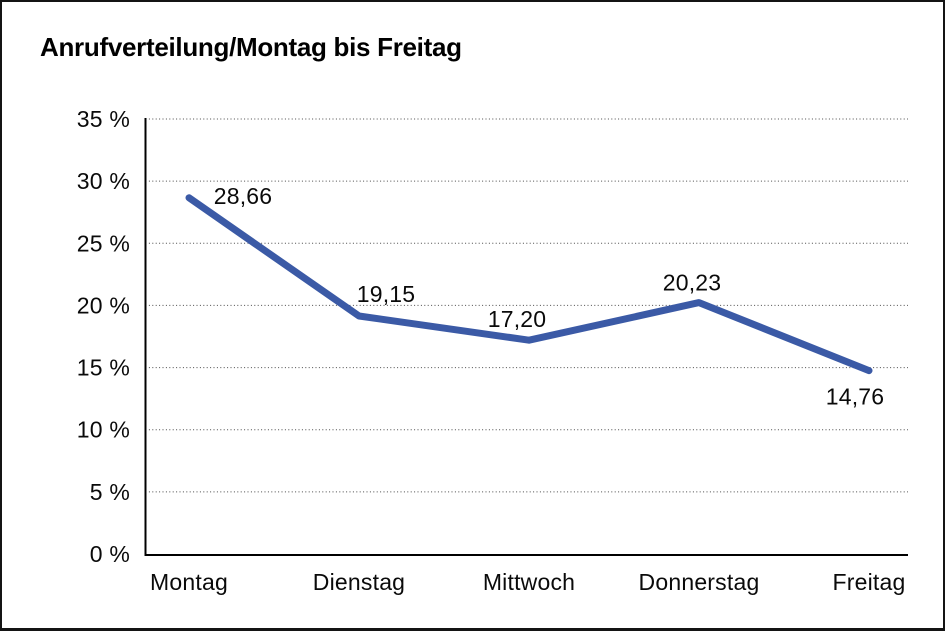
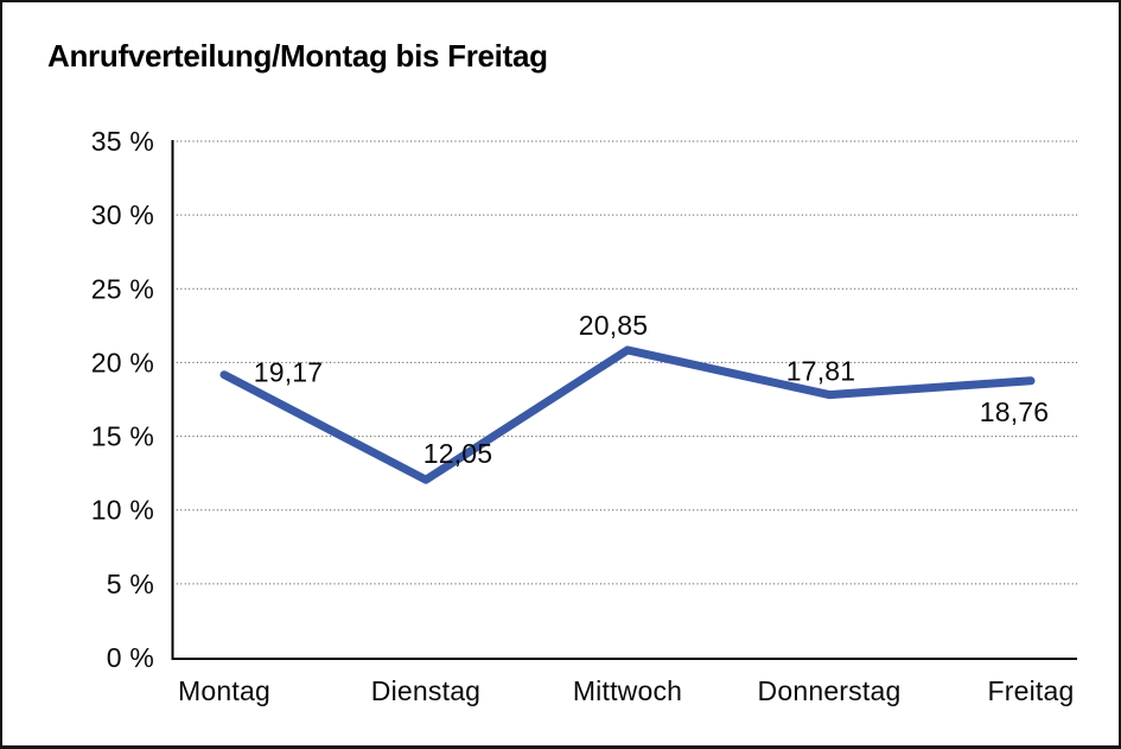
Montag: 28,66 -> 19,17
Dienstag: 19,15 -> 12,05
Mittwoch: 17,20 -> 20,85
Donnerstag: 20,23 -> 17,81
Freitag: 14,76 -> 18,76
